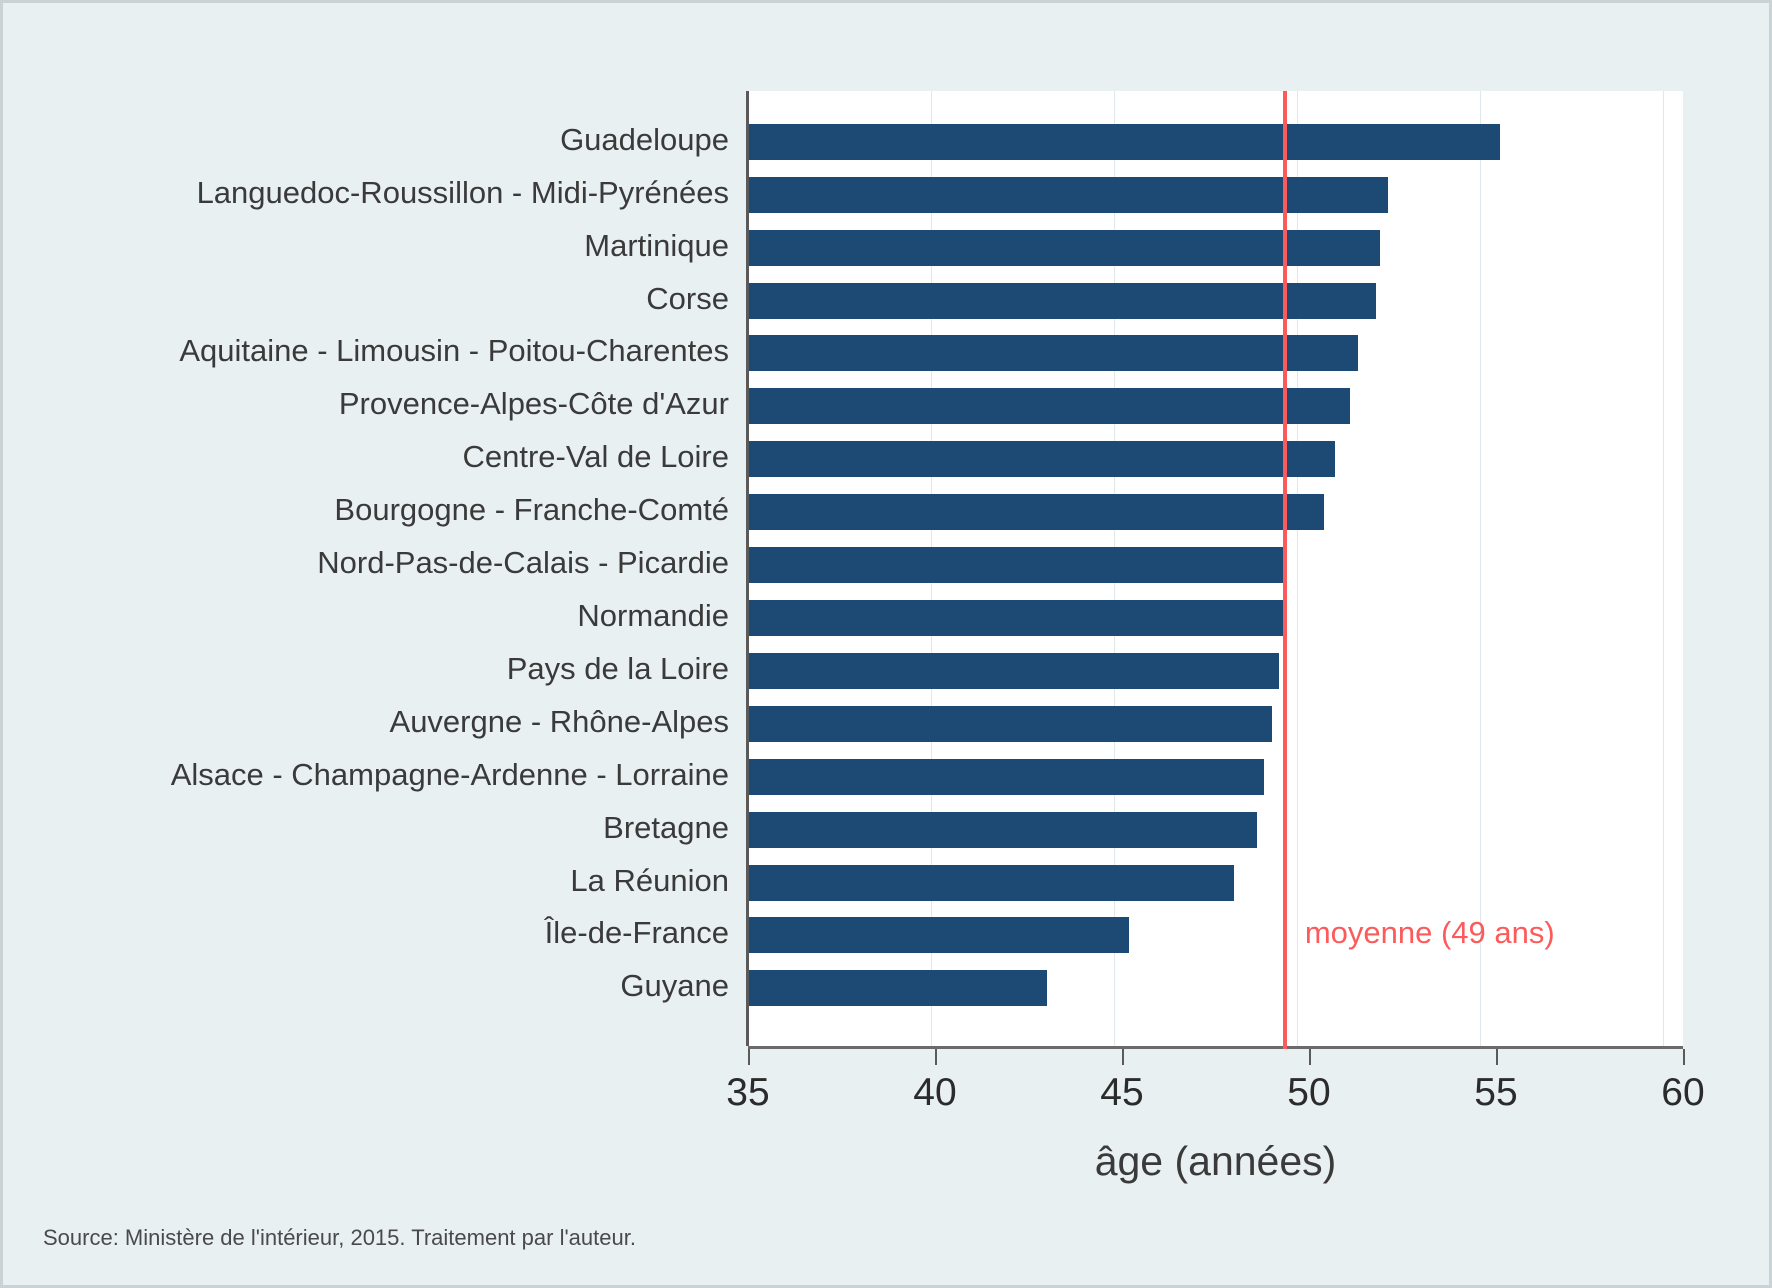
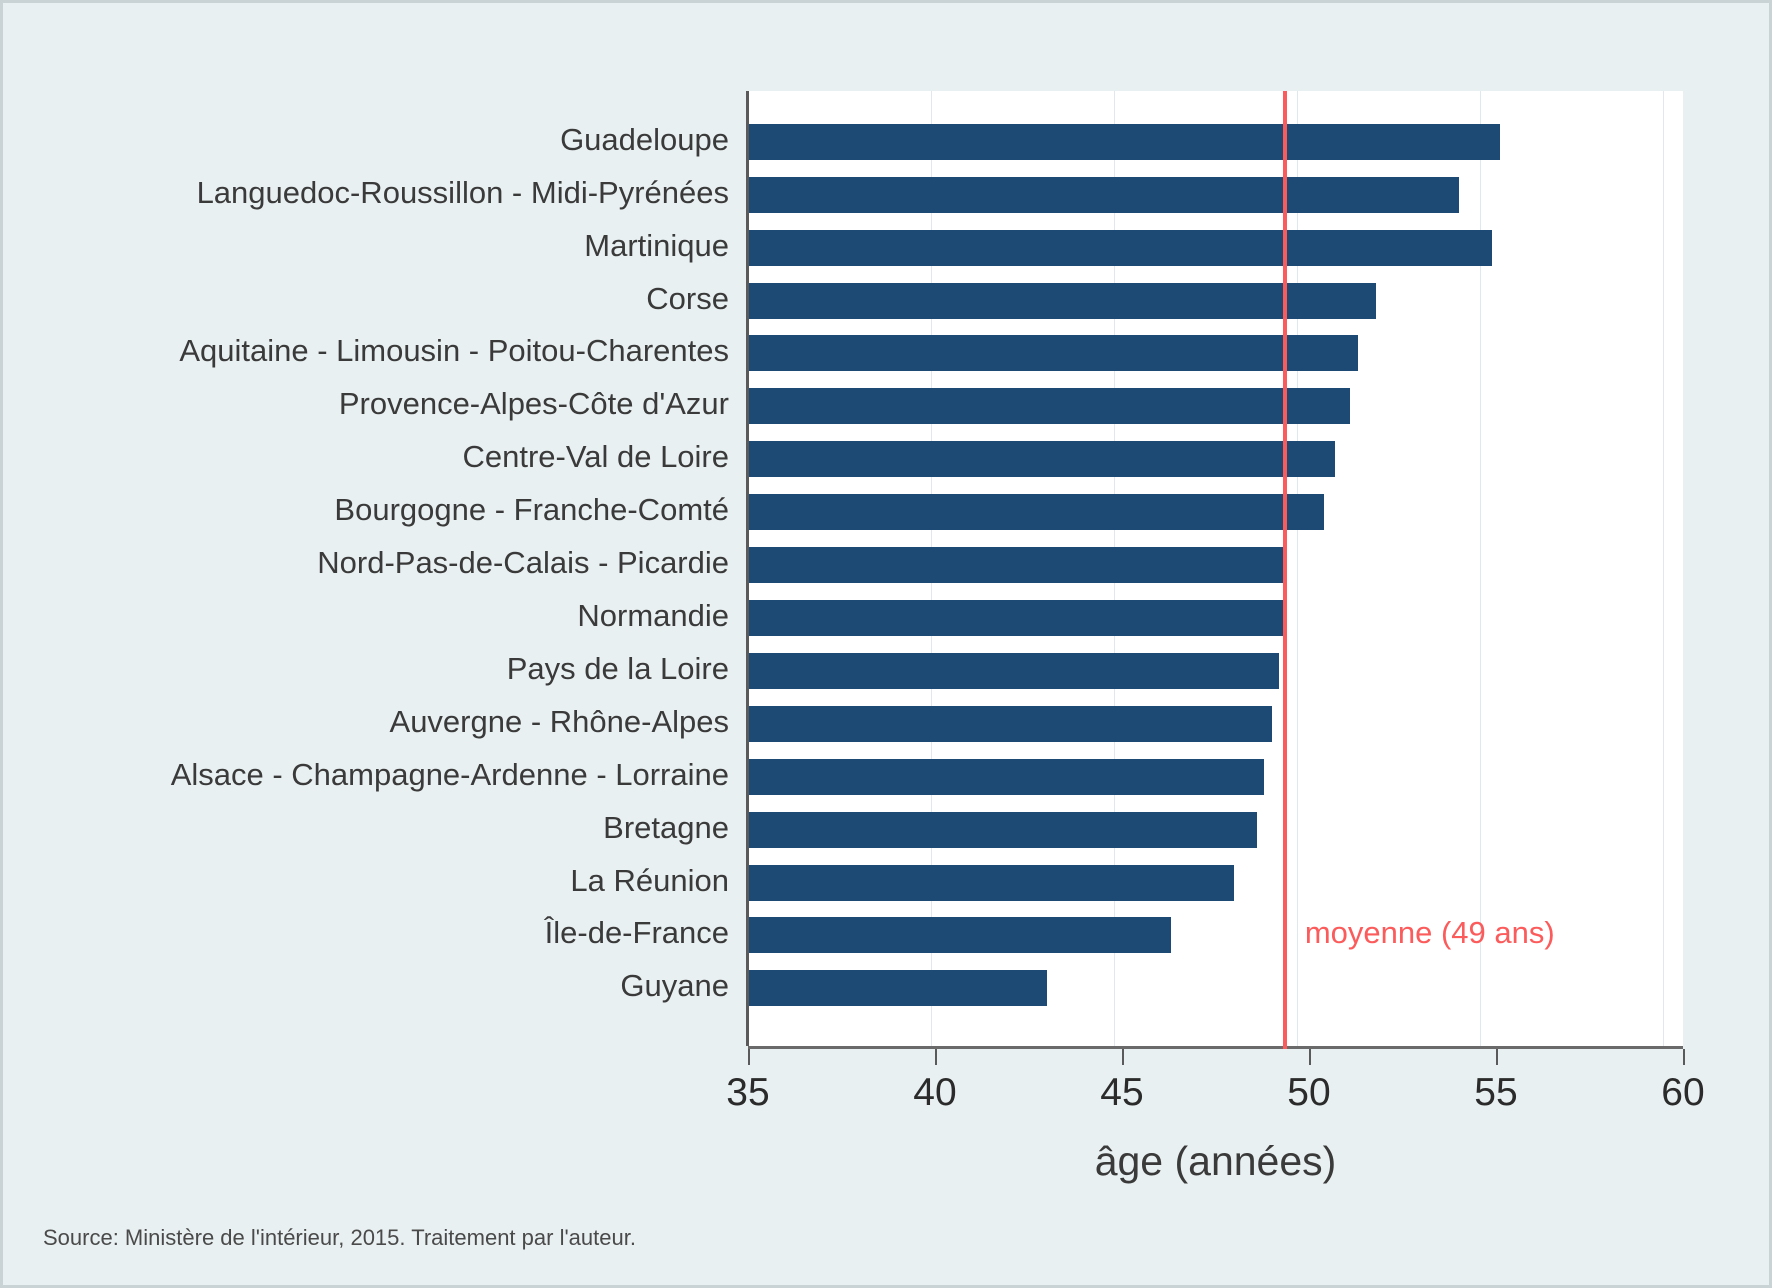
Languedoc-Roussillon - Midi-Pyrénées: 52.1 -> 54.0
Martinique: 51.9 -> 54.9
Île-de-France: 45.2 -> 46.3
